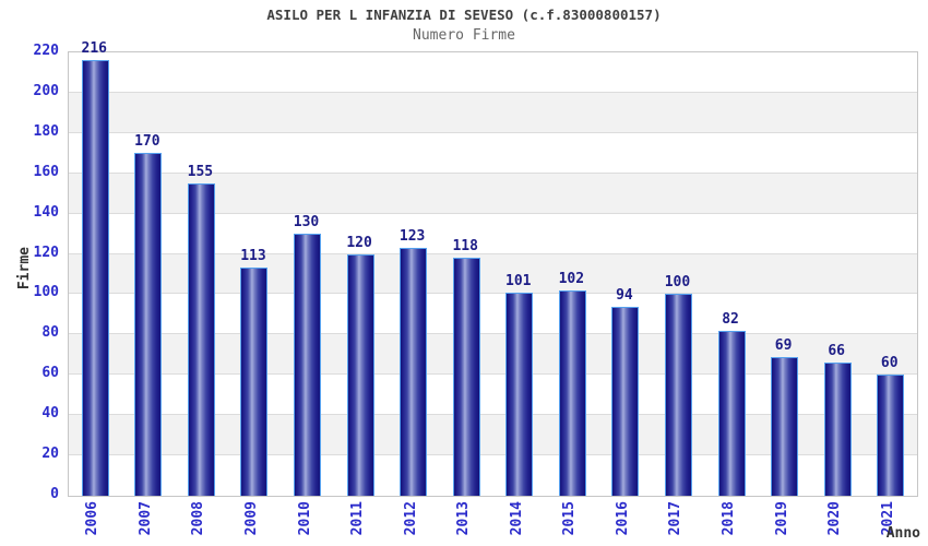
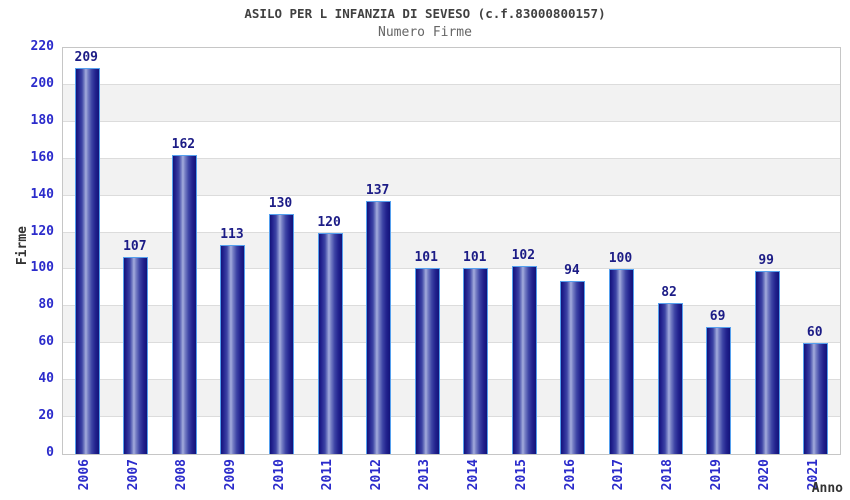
2006: 216 -> 209
2007: 170 -> 107
2008: 155 -> 162
2012: 123 -> 137
2013: 118 -> 101
2020: 66 -> 99
